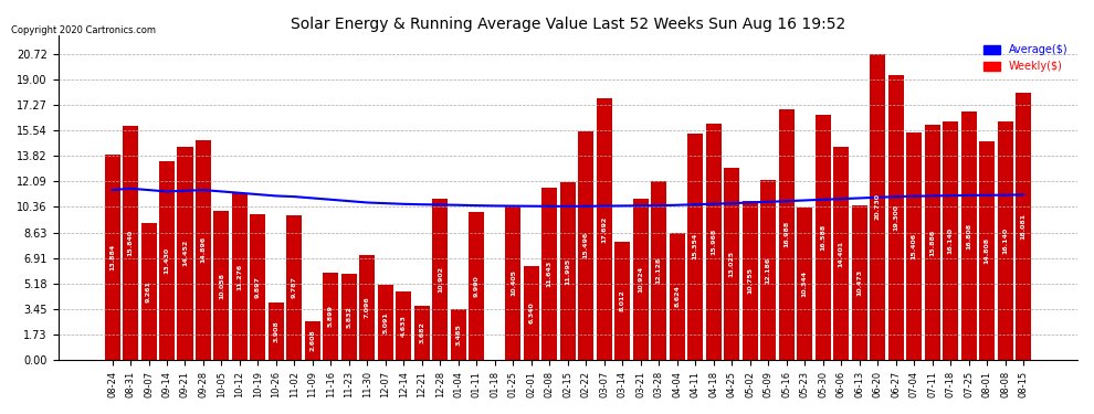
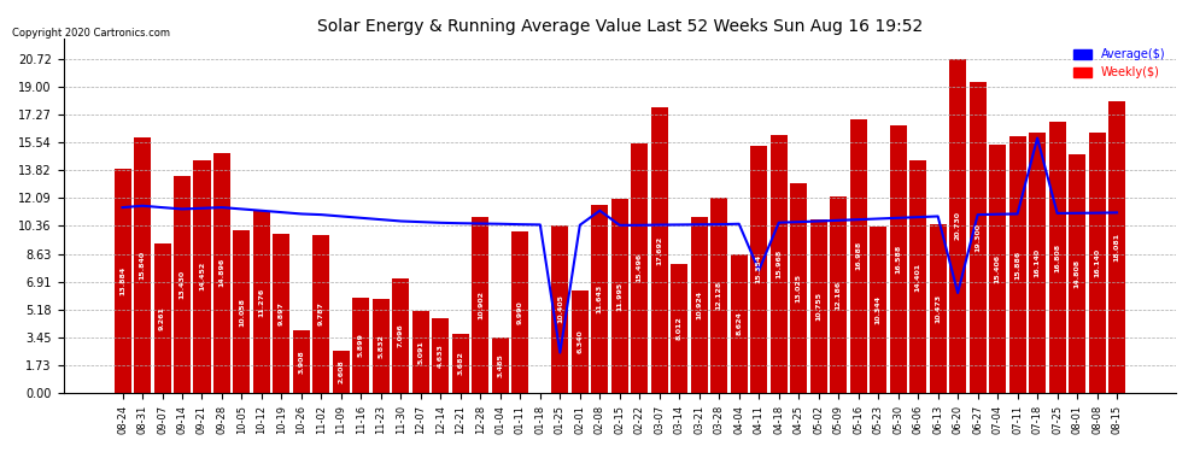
Average($)/01-25: 10.4 -> 2.5
Average($)/02-08: 10.4 -> 11.3
Average($)/04-11: 10.5 -> 7.6
Average($)/06-20: 11.0 -> 6.2
Average($)/07-18: 11.1 -> 15.8
